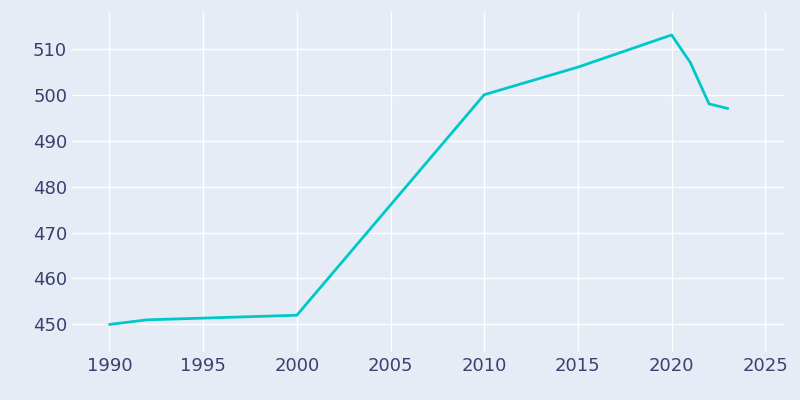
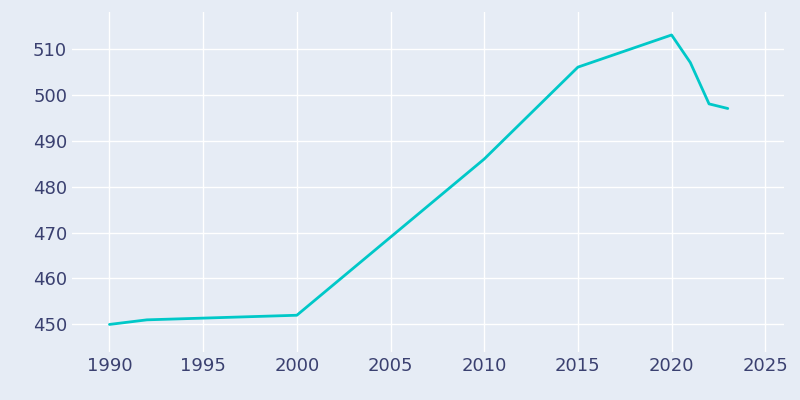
2010: 500 -> 486
